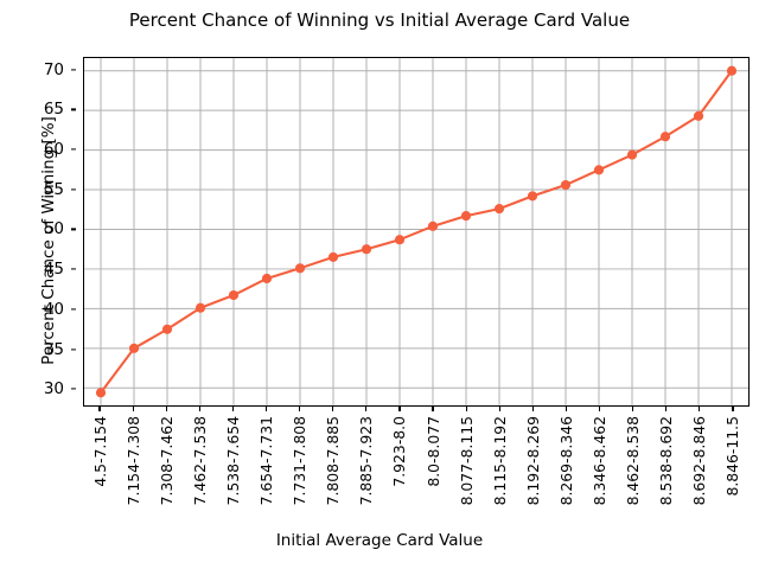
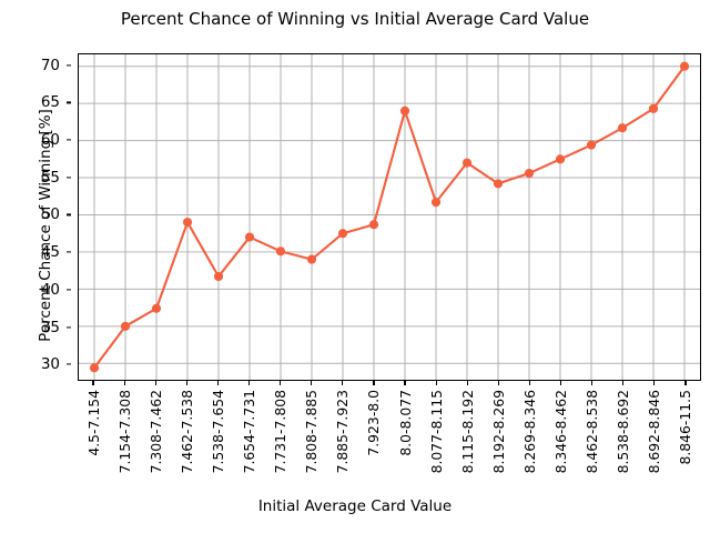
7.462-7.538: 40 -> 49
7.654-7.731: 44 -> 47
7.808-7.885: 46 -> 44
8.0-8.077: 50 -> 64
8.115-8.192: 53 -> 57
